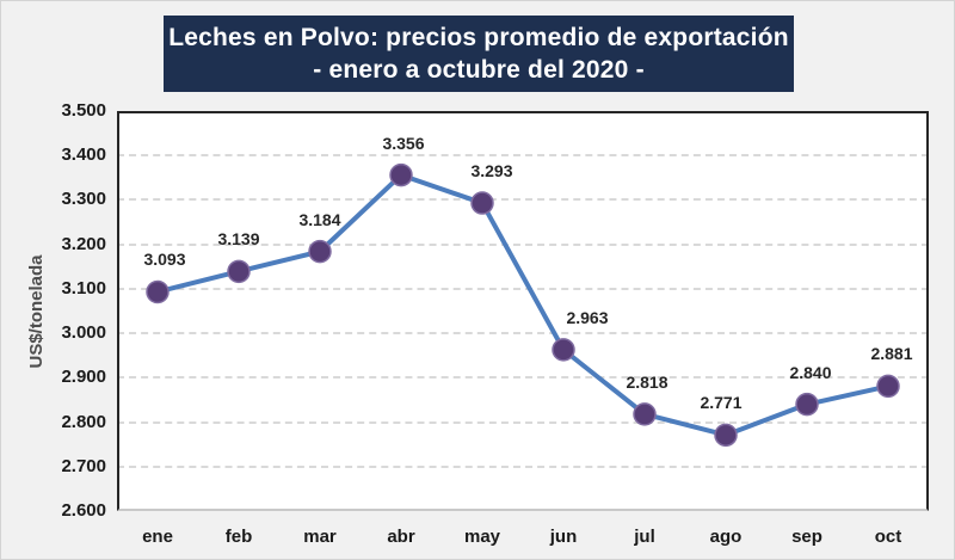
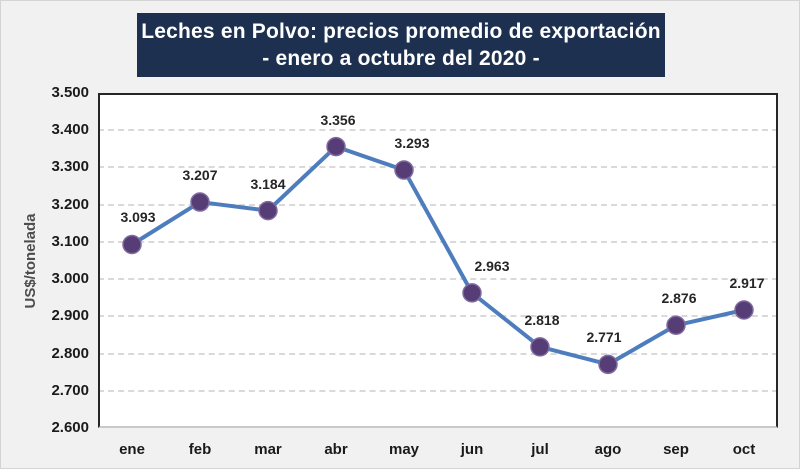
feb: 3.139 -> 3.207
sep: 2.840 -> 2.876
oct: 2.881 -> 2.917
